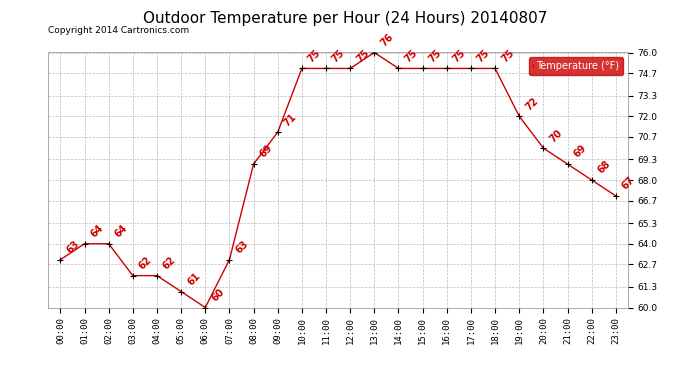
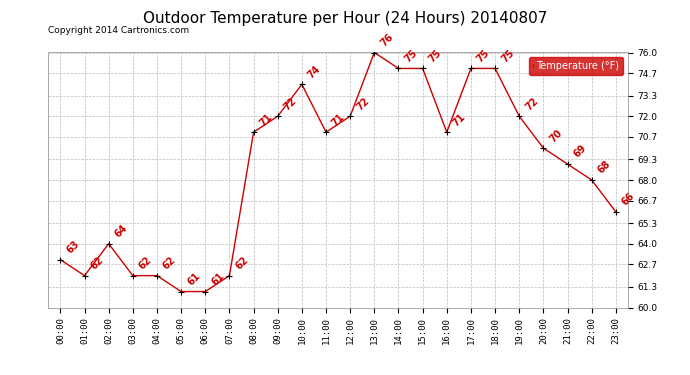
01:00: 64 -> 62
06:00: 60 -> 61
07:00: 63 -> 62
08:00: 69 -> 71
09:00: 71 -> 72
10:00: 75 -> 74
11:00: 75 -> 71
12:00: 75 -> 72
16:00: 75 -> 71
23:00: 67 -> 66
